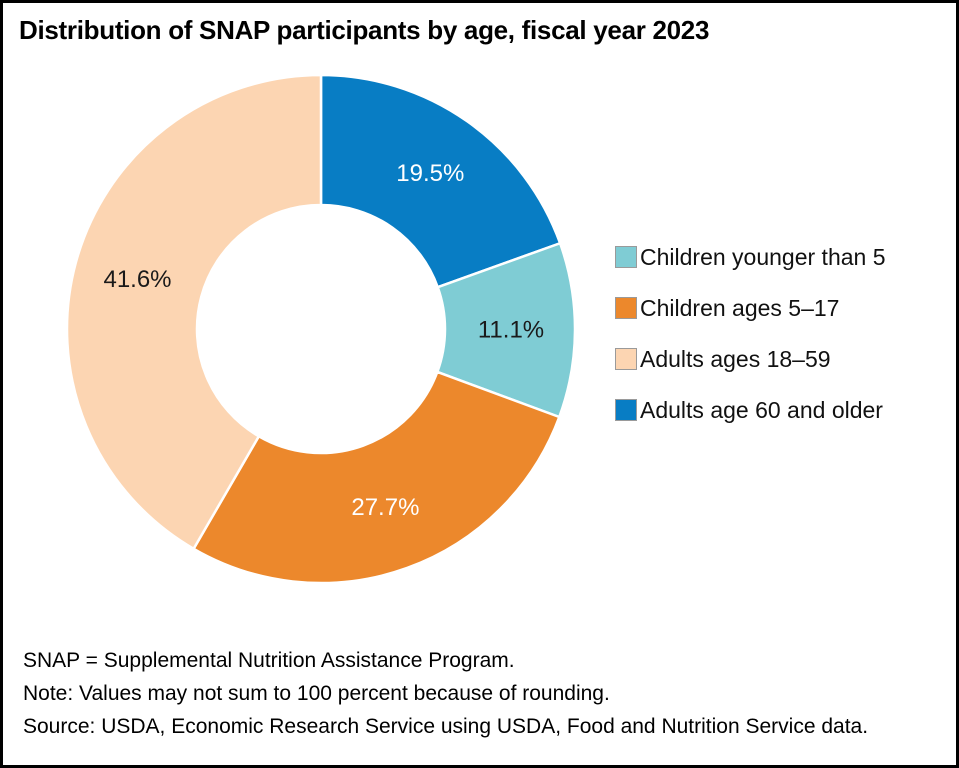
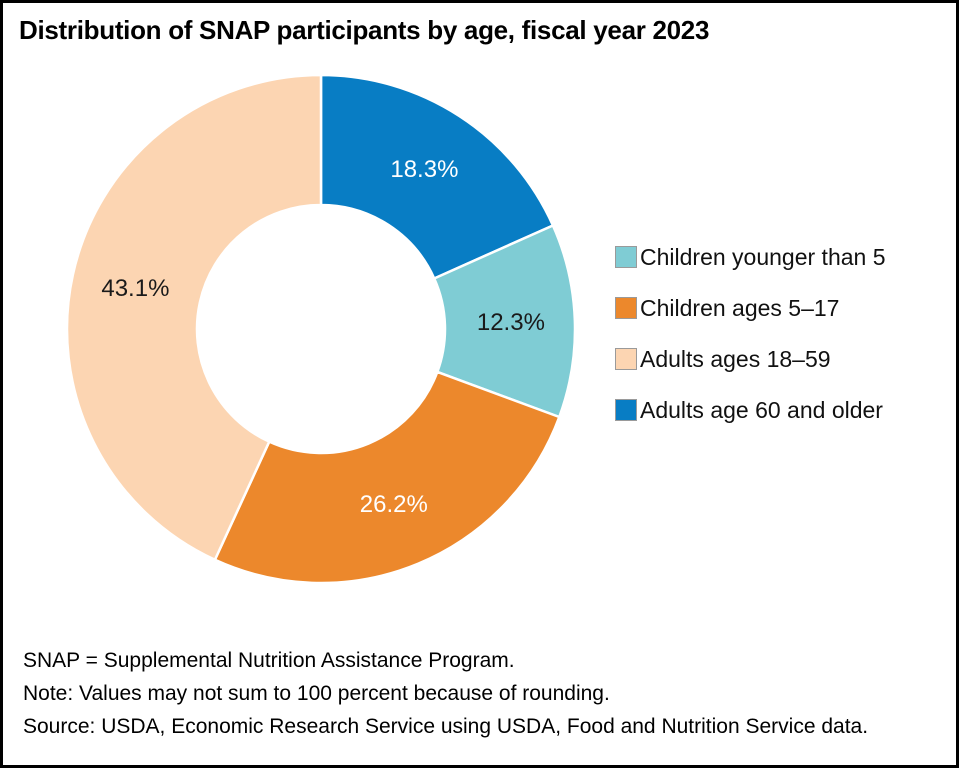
Adults age 60 and older: 19.5% -> 18.3%
Children younger than 5: 11.1% -> 12.3%
Children ages 5–17: 27.7% -> 26.2%
Adults ages 18–59: 41.6% -> 43.1%
